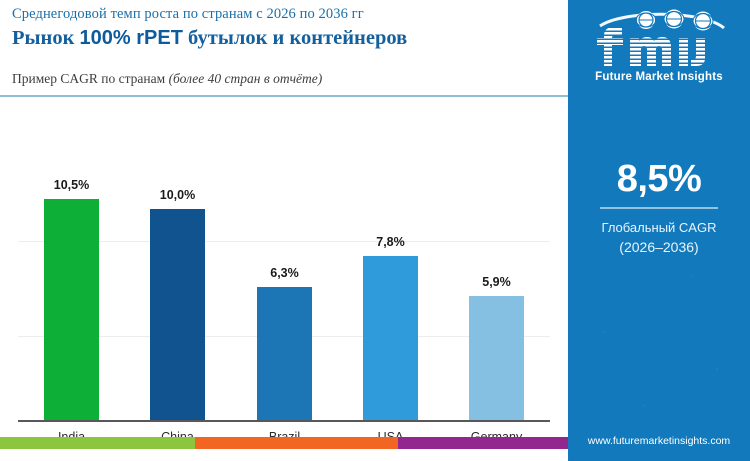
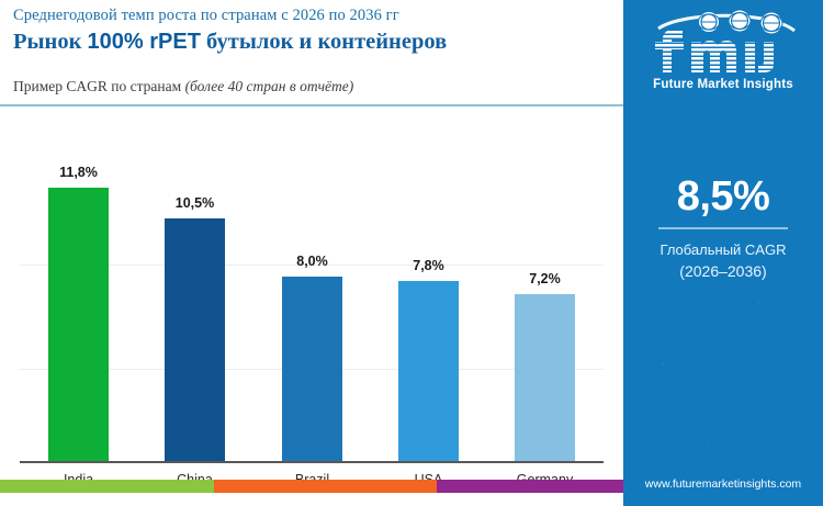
India: 10,5% -> 11,8%
China: 10,0% -> 10,5%
Brazil: 6,3% -> 8,0%
Germany: 5,9% -> 7,2%
